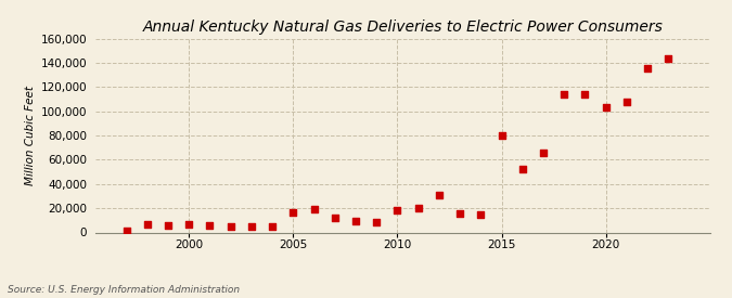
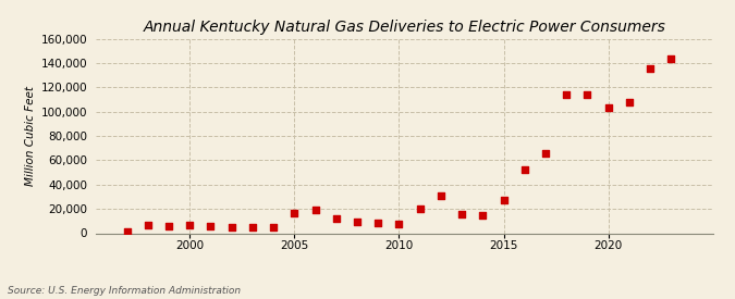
2010: 18,000 -> 8,000
2015: 80,000 -> 27,000
